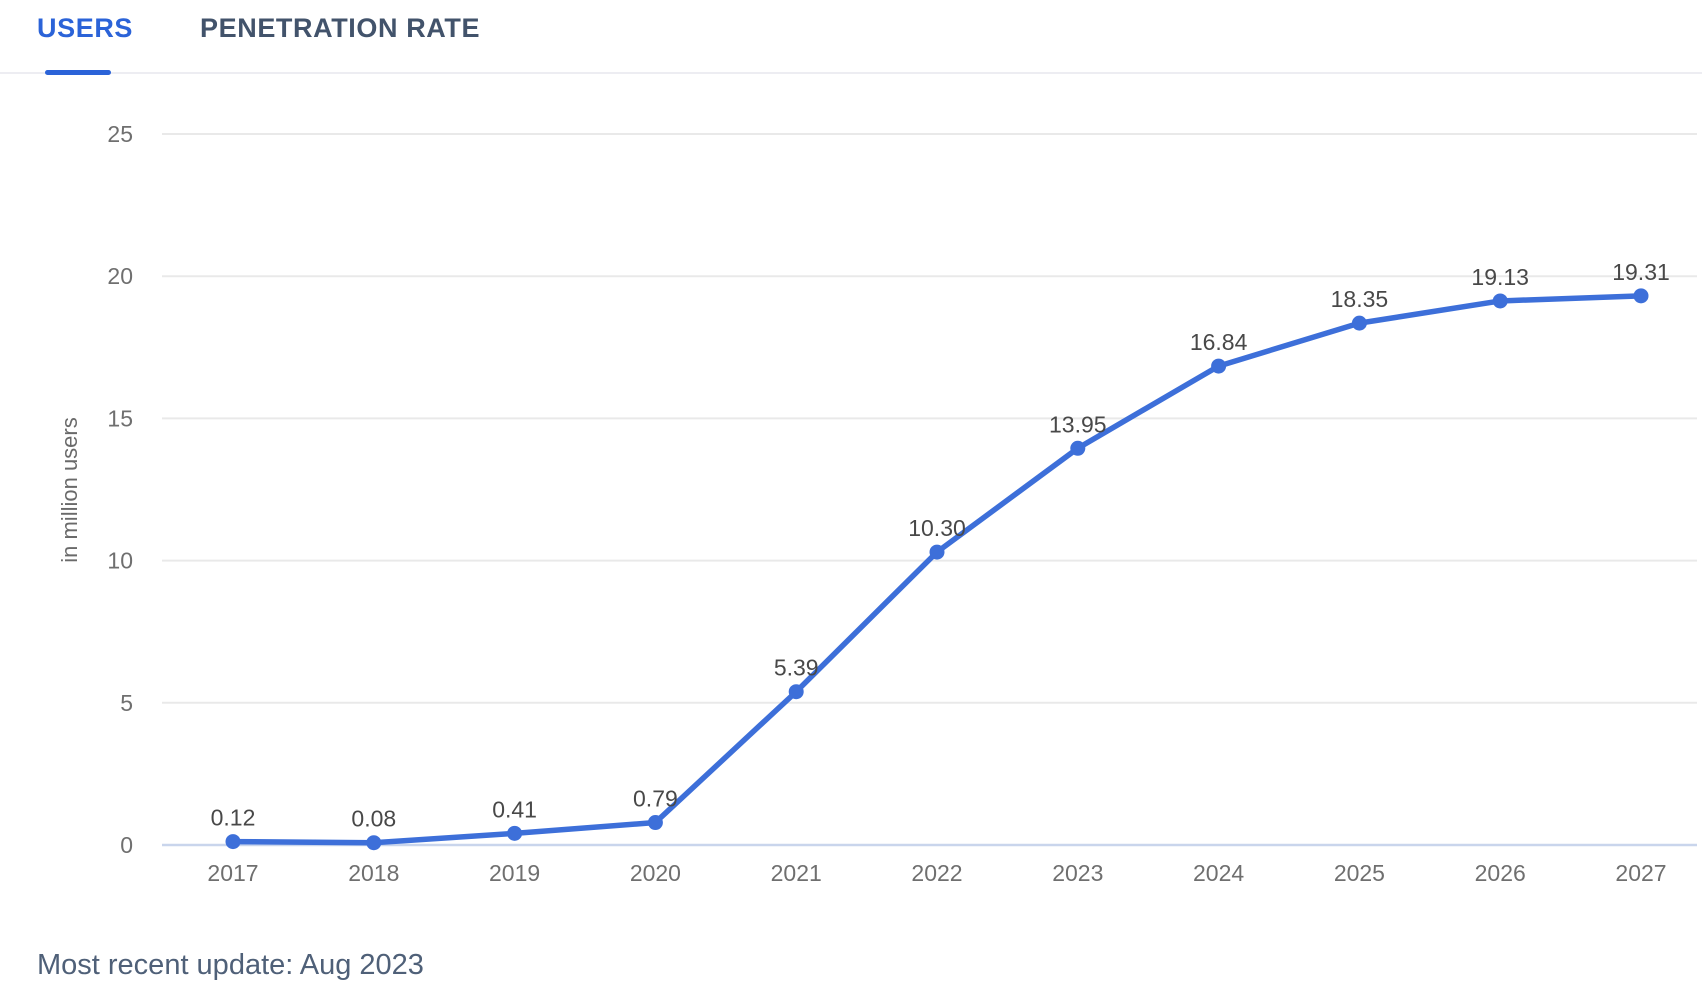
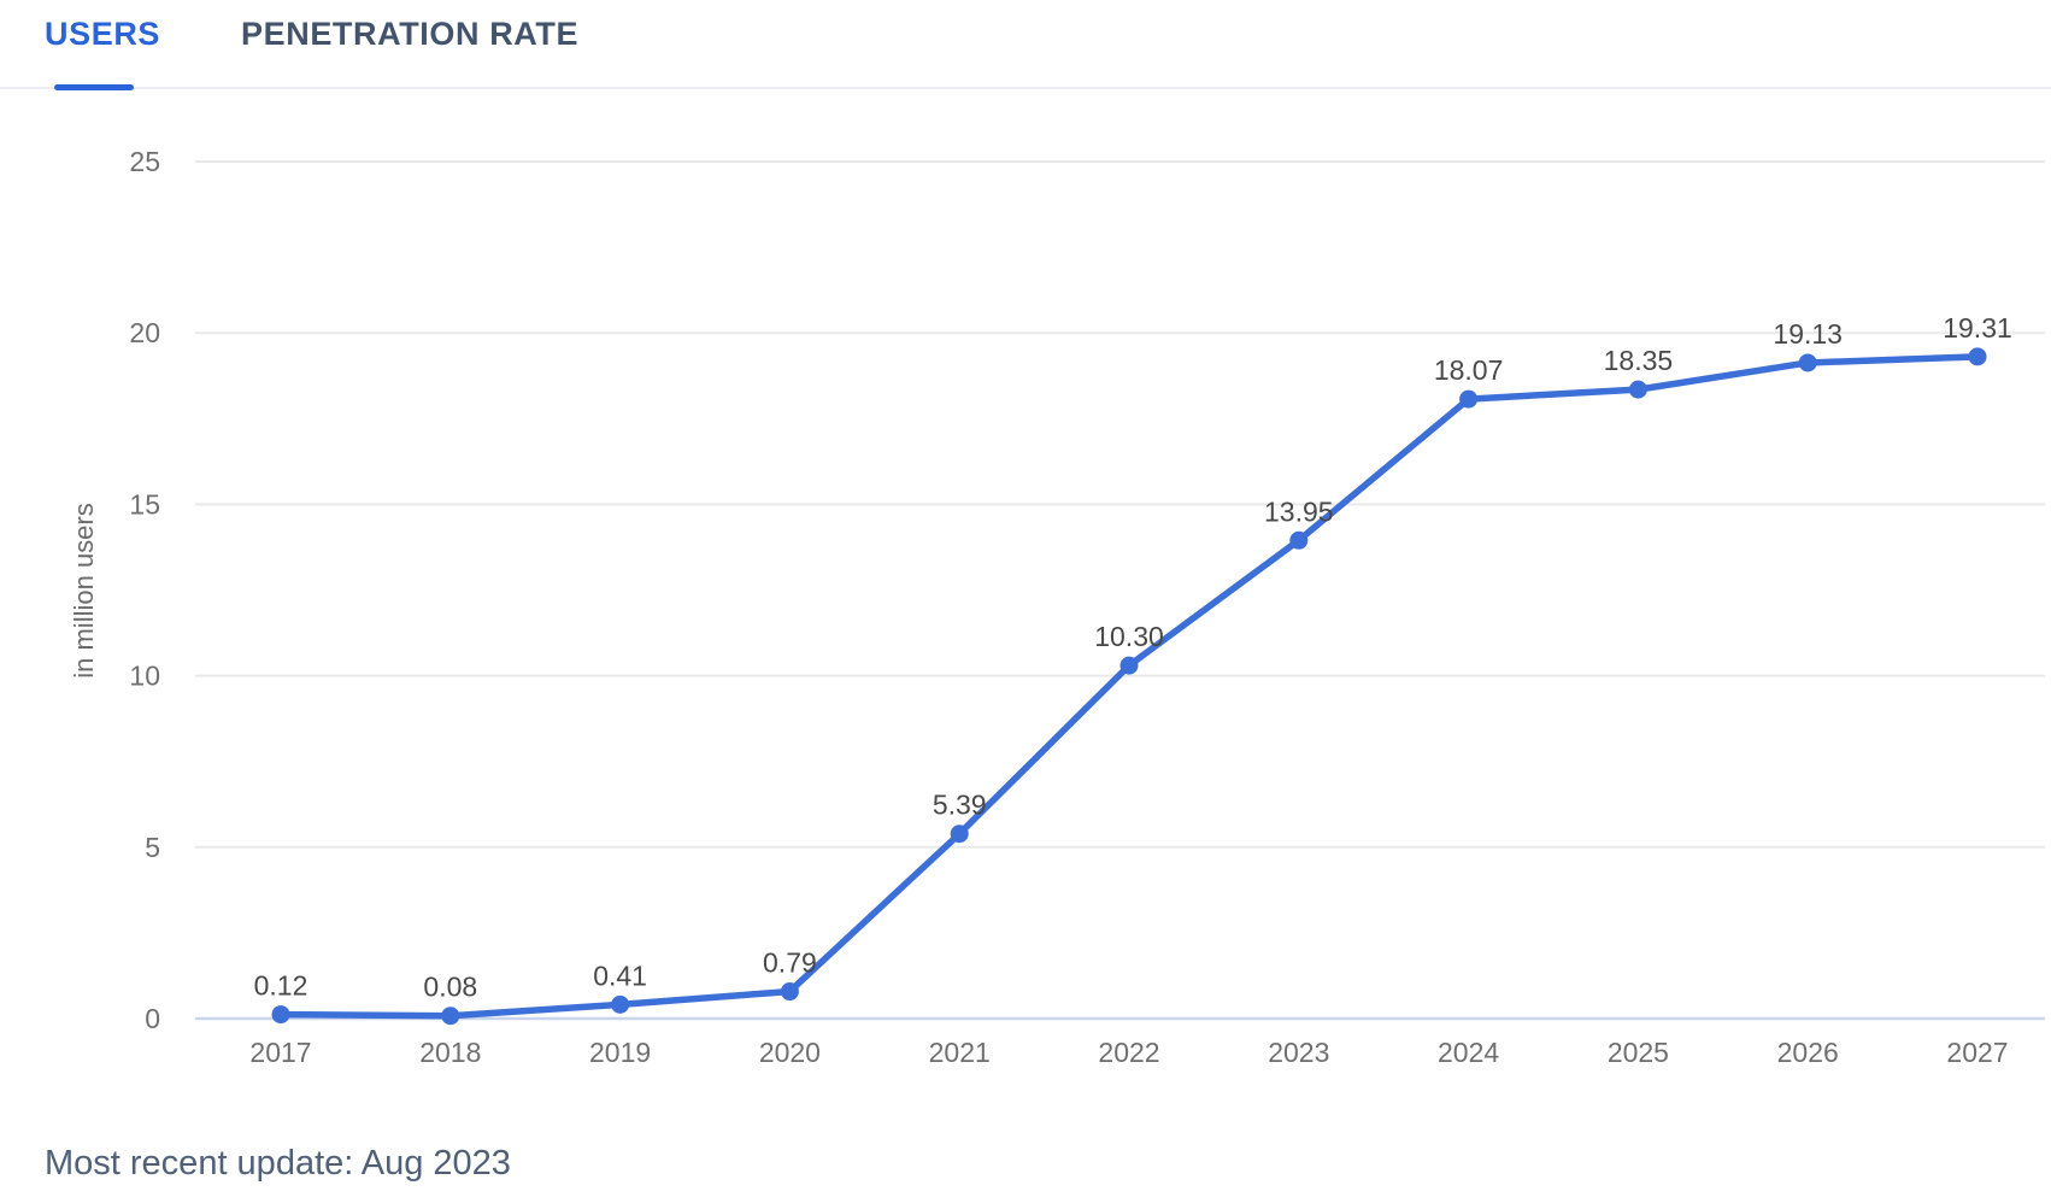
2024: 16.84 -> 18.07
